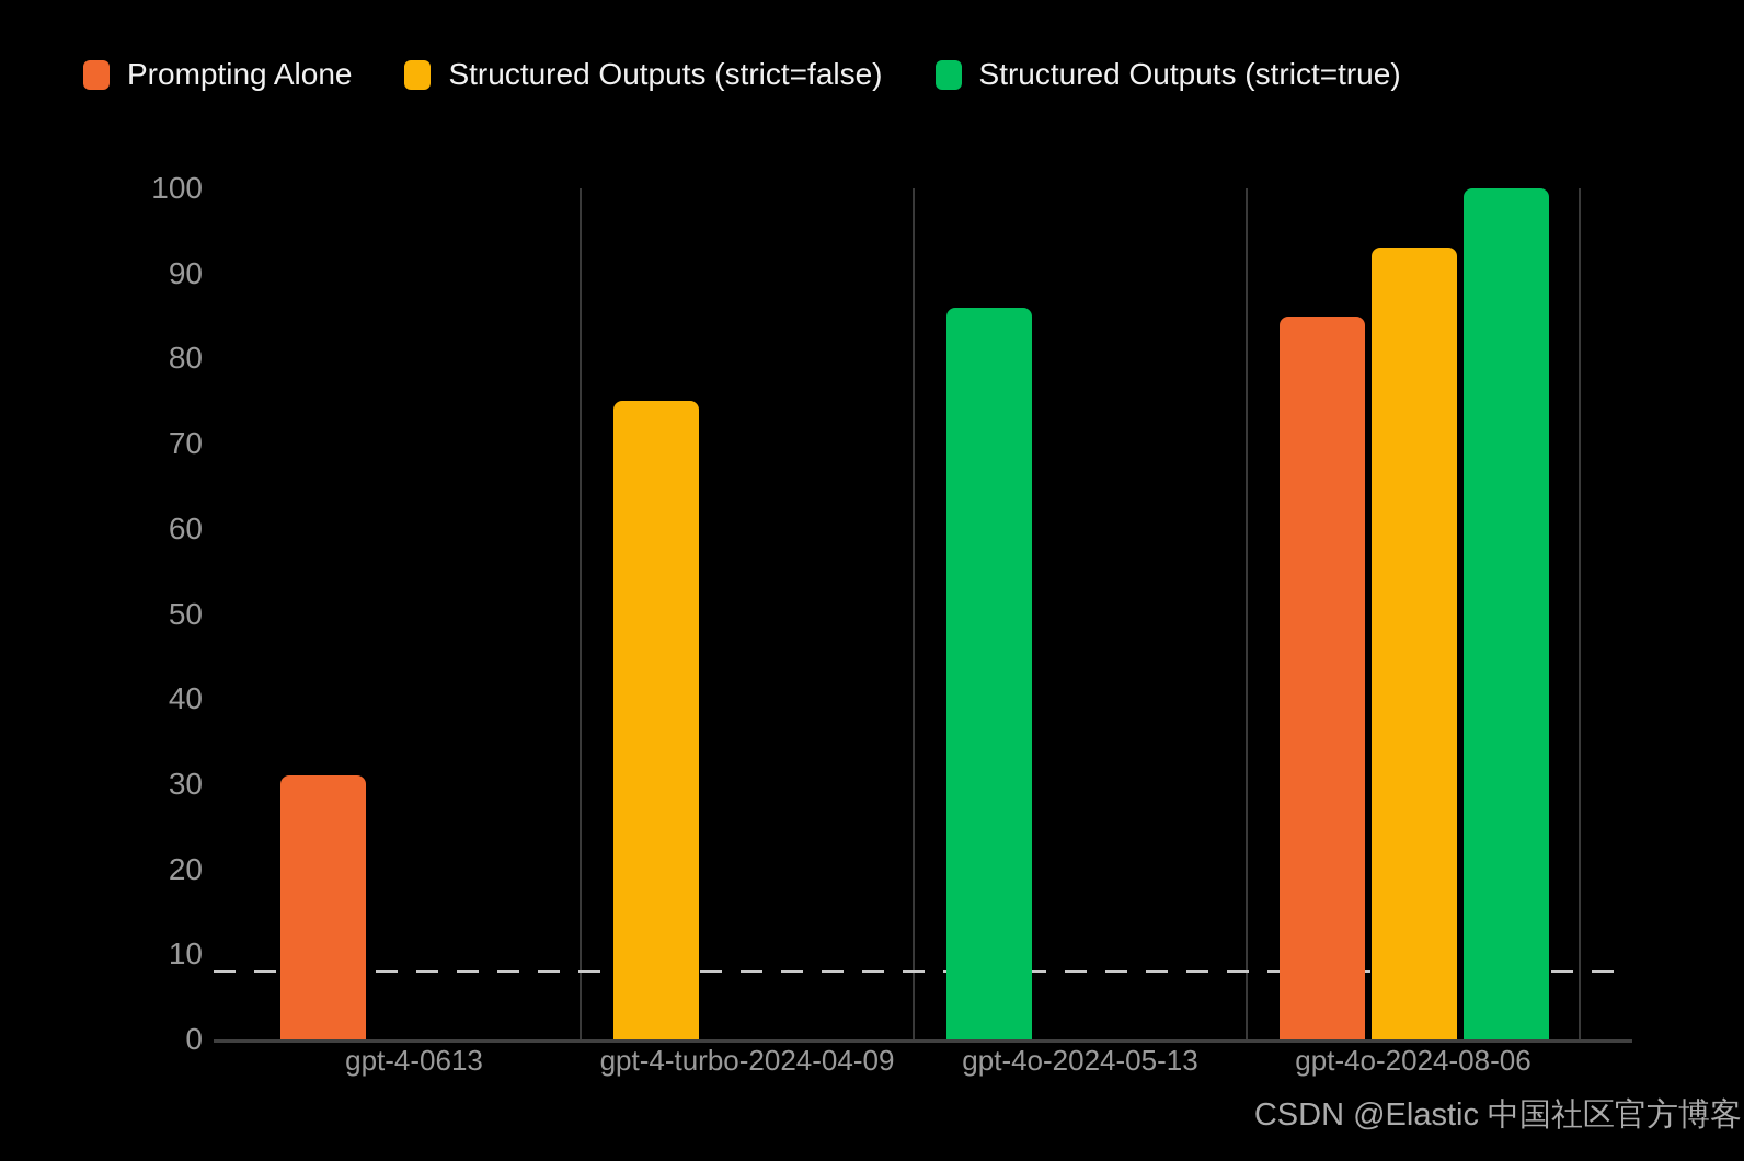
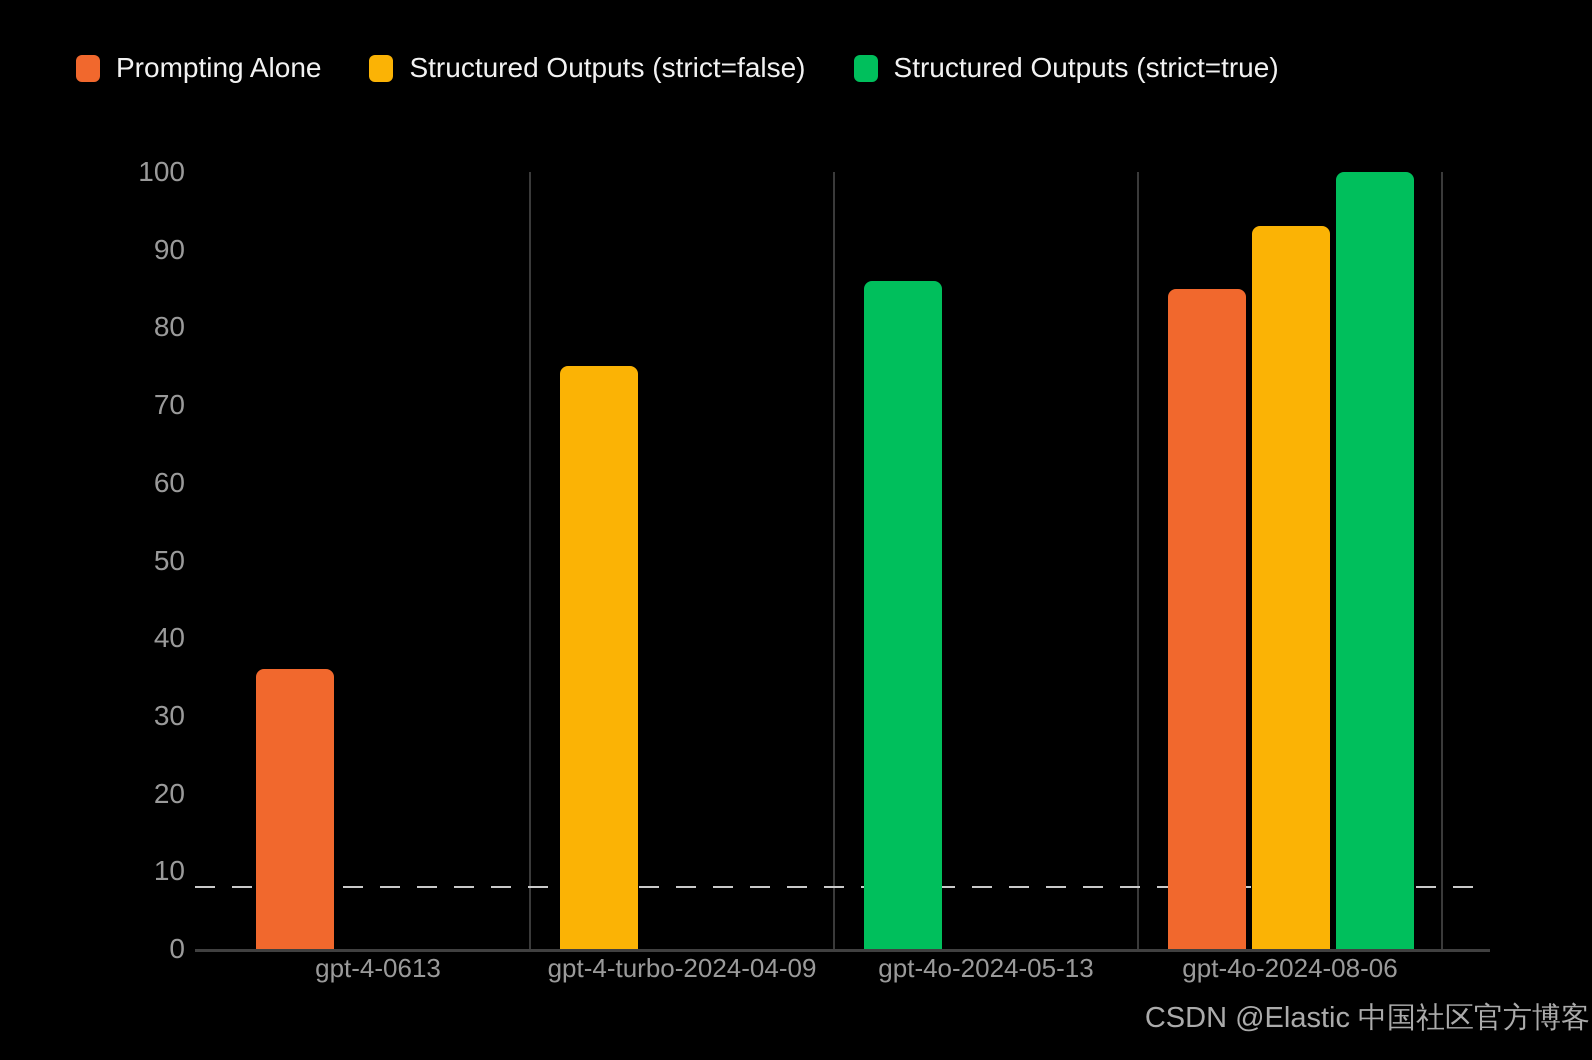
Prompting Alone/gpt-4-0613: 31 -> 36
